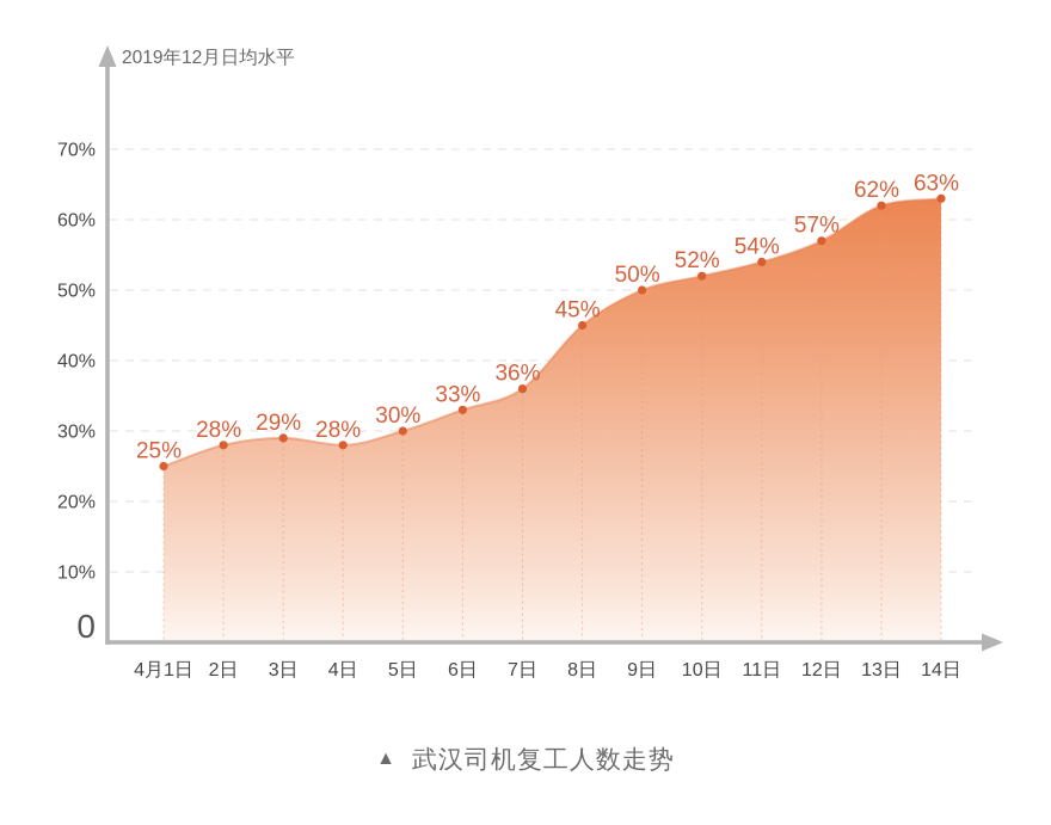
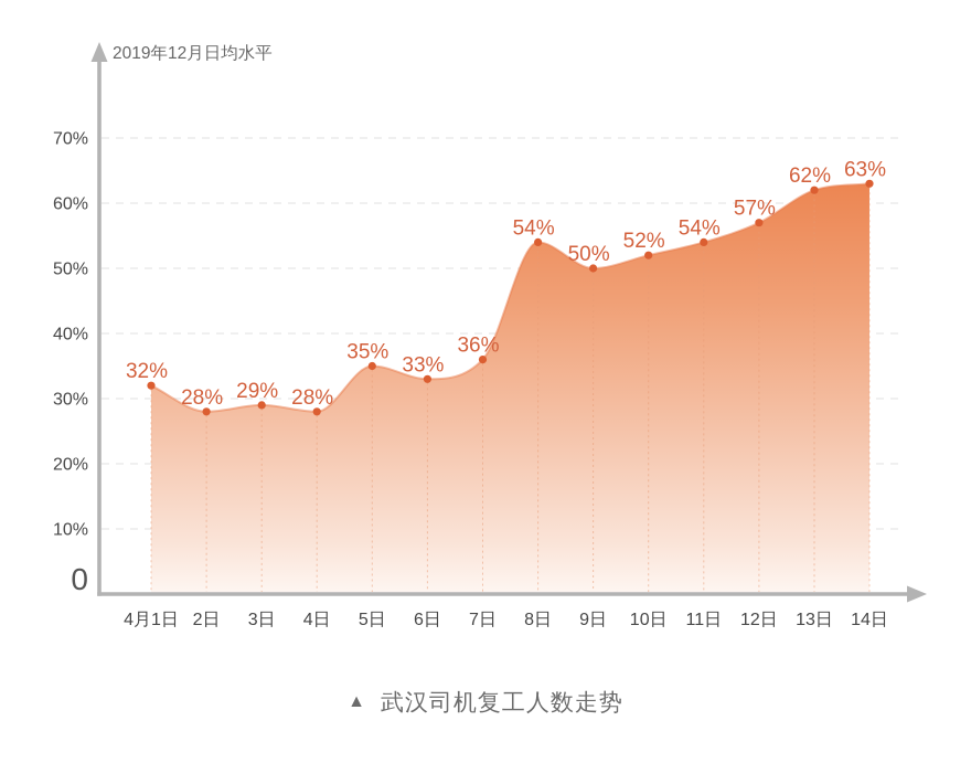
4月1日: 25% -> 32%
5日: 30% -> 35%
8日: 45% -> 54%
